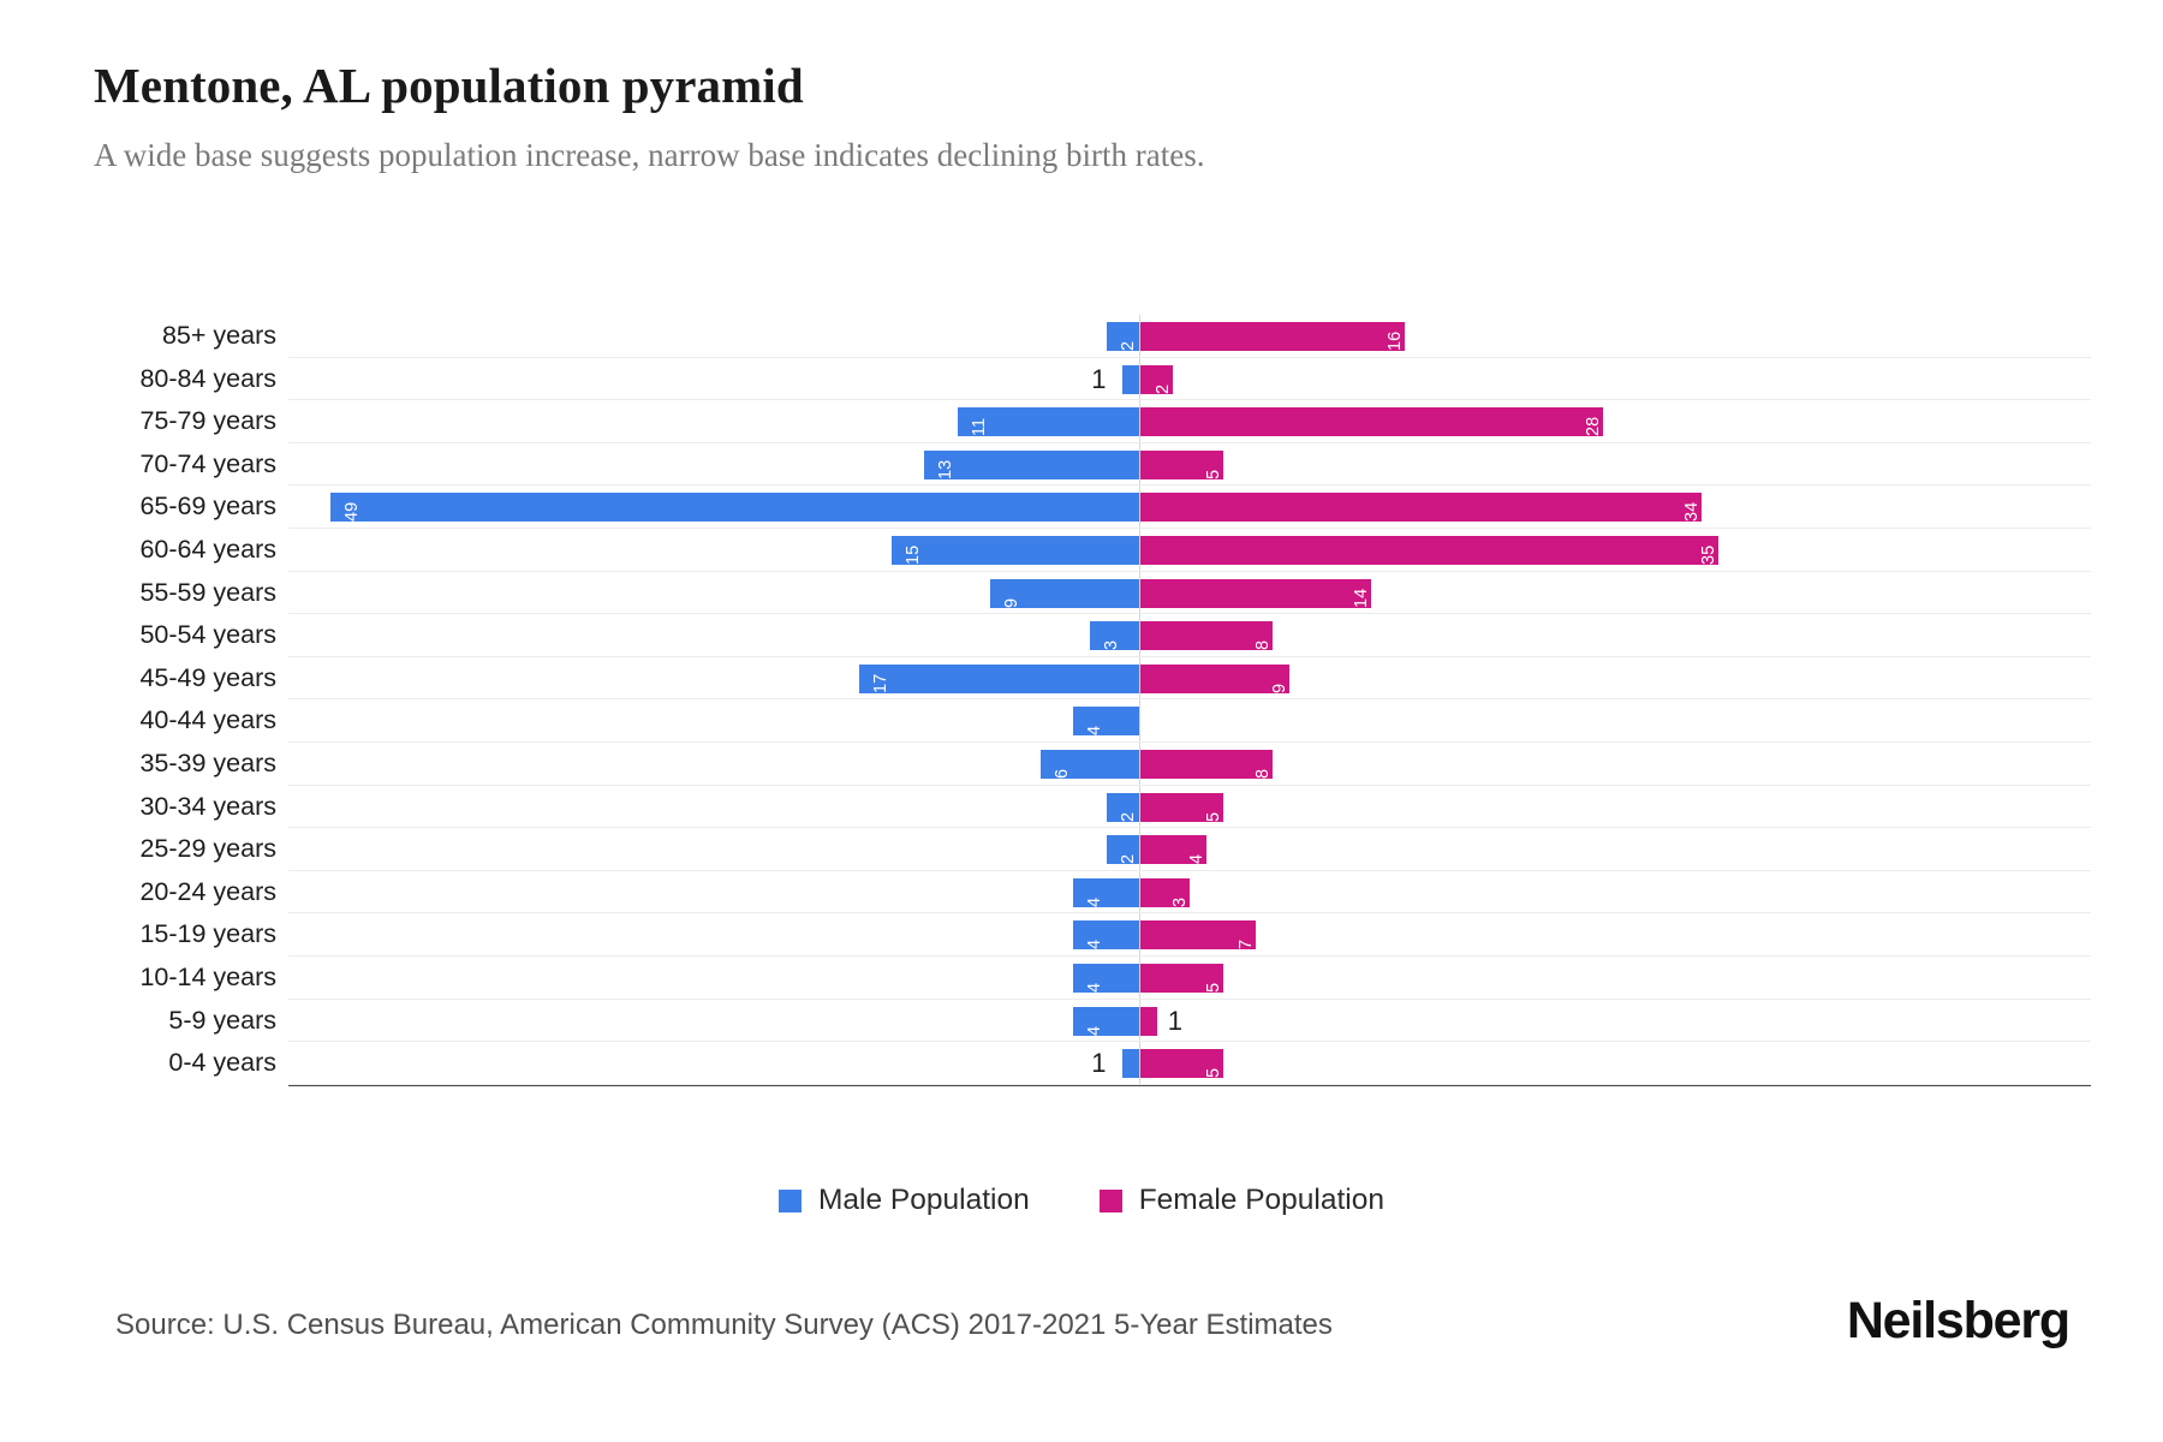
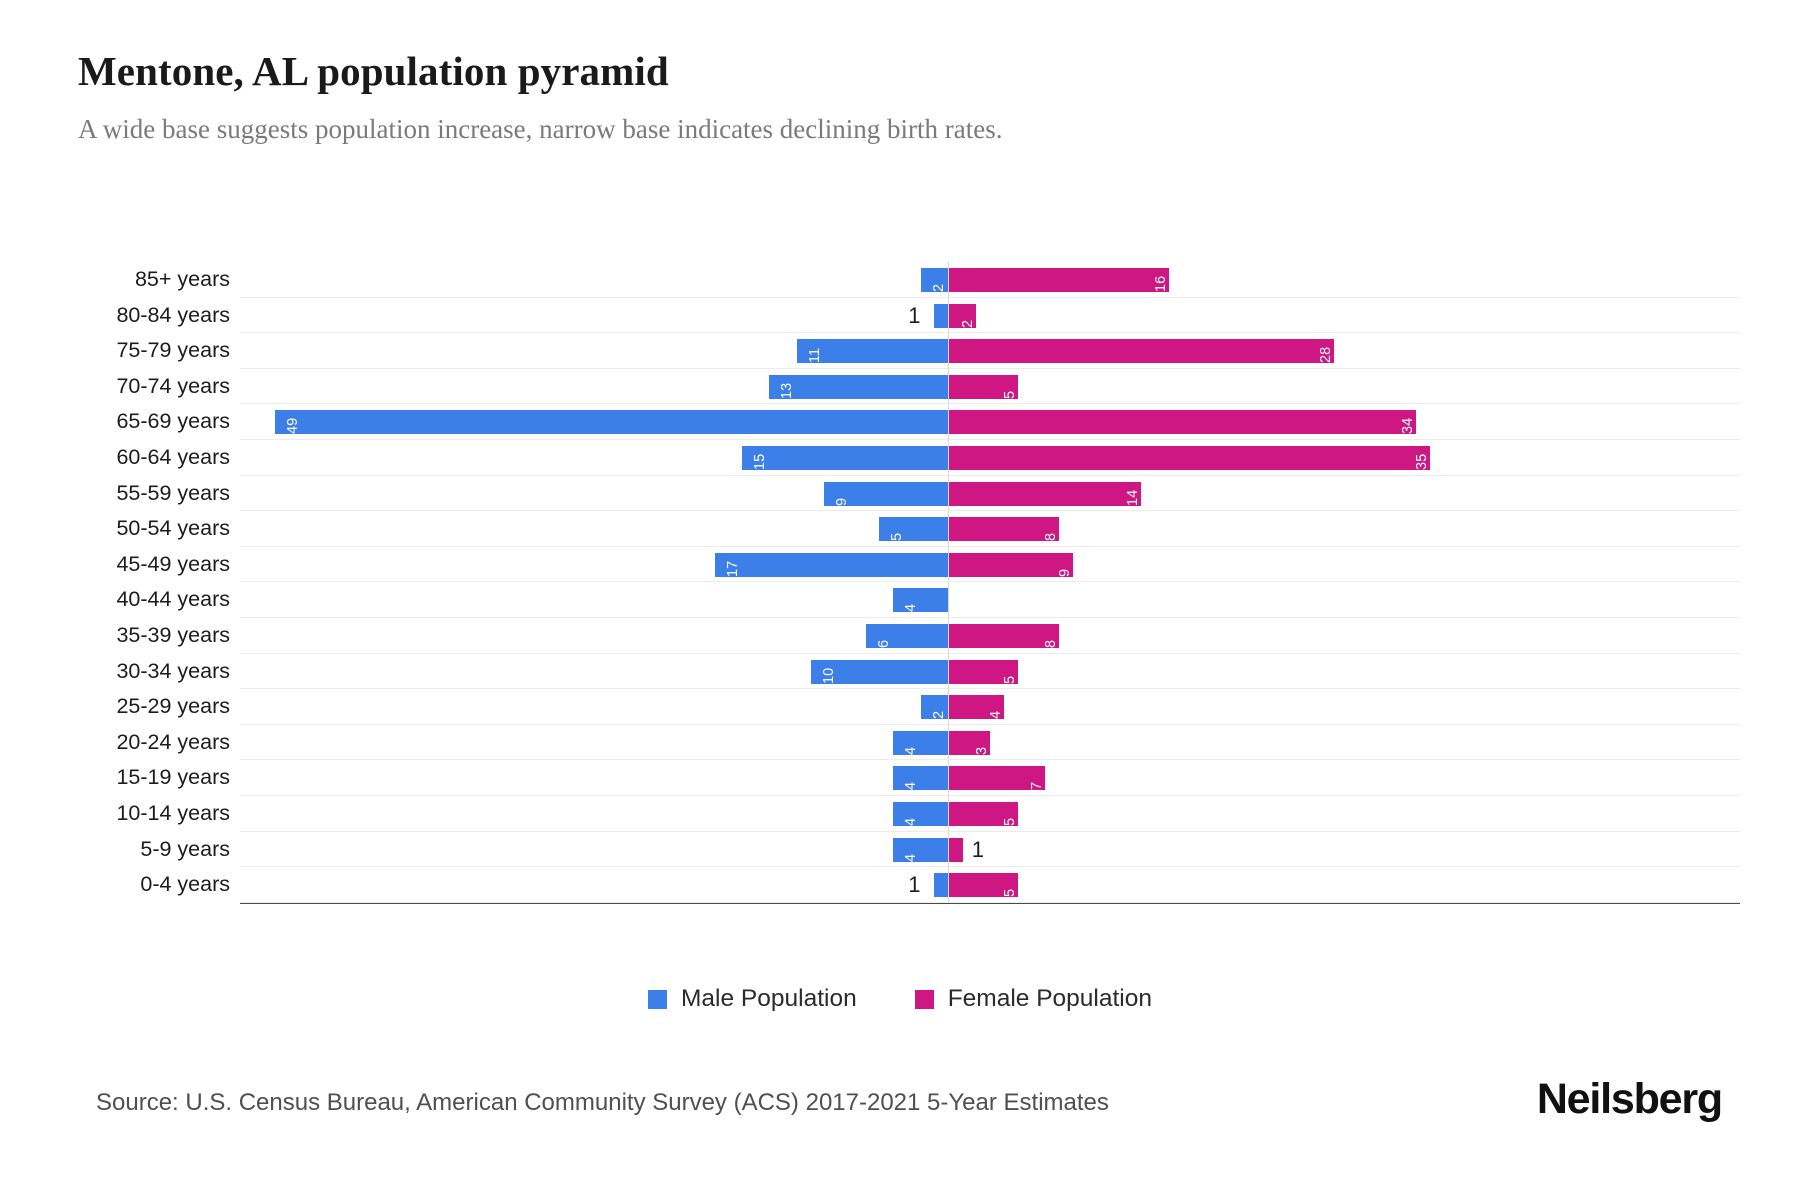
Male Population/50-54 years: 3 -> 5
Male Population/30-34 years: 2 -> 10
